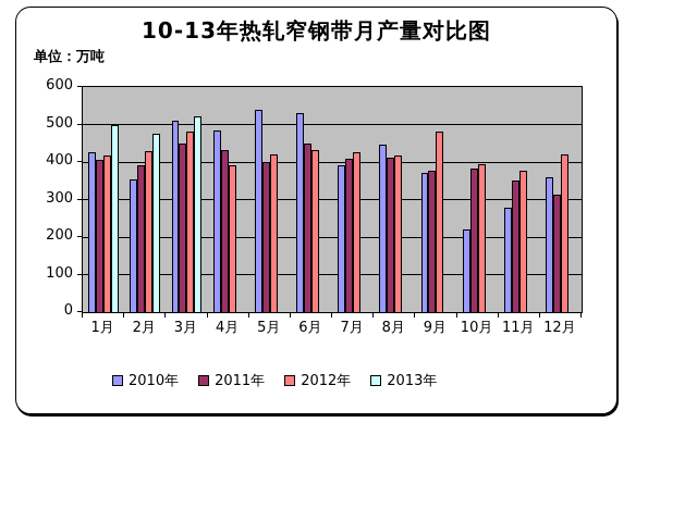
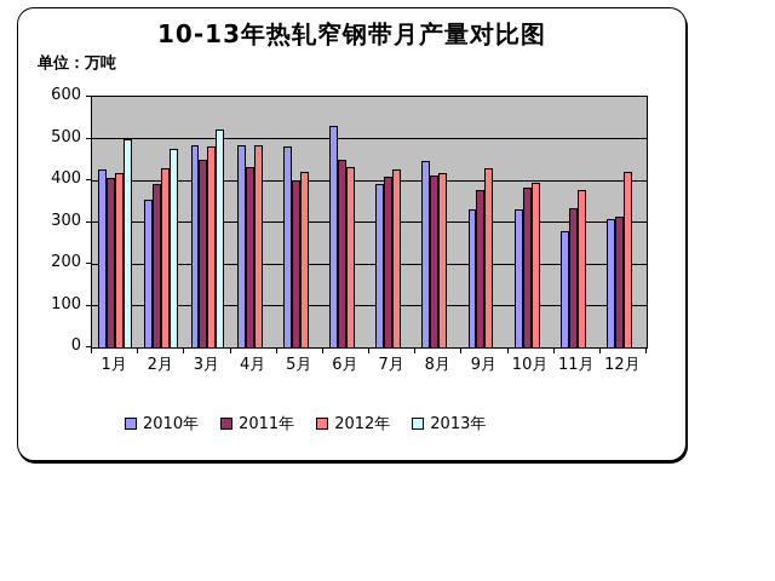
2010年/3月: 510 -> 480
2012年/4月: 390 -> 480
2010年/5月: 540 -> 480
2010年/9月: 370 -> 330
2012年/9月: 480 -> 430
2010年/10月: 220 -> 330
2011年/11月: 350 -> 330
2010年/12月: 360 -> 310
